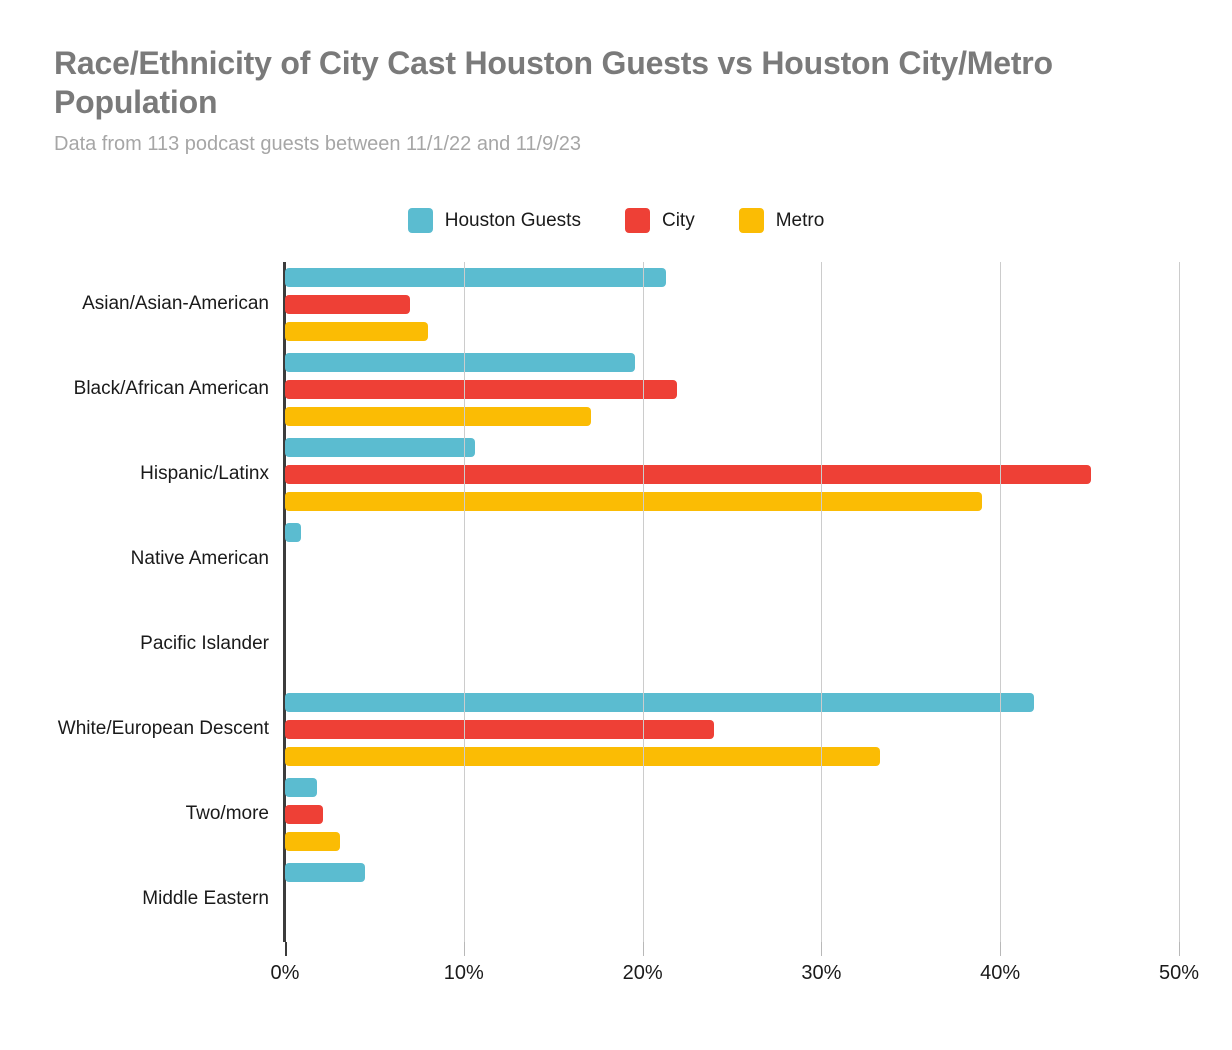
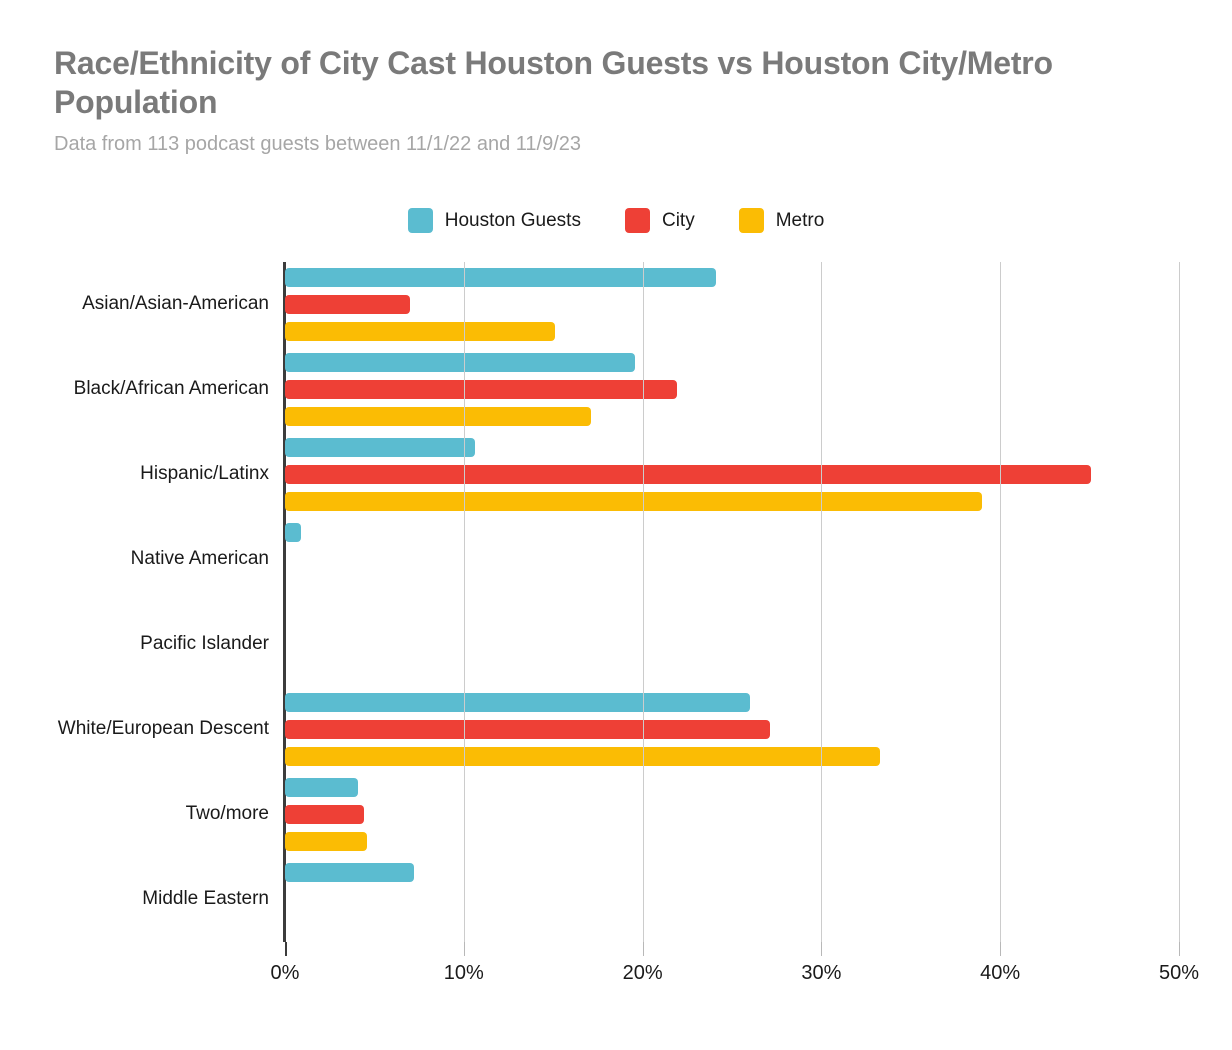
Houston Guests/Asian/Asian-American: 21.3% -> 24.1%
Metro/Asian/Asian-American: 8.0% -> 15.1%
Houston Guests/White/European Descent: 41.9% -> 26.0%
City/White/European Descent: 24.0% -> 27.1%
Houston Guests/Two/more: 1.8% -> 4.1%
City/Two/more: 2.1% -> 4.4%
Metro/Two/more: 3.1% -> 4.6%
Houston Guests/Middle Eastern: 4.5% -> 7.2%
